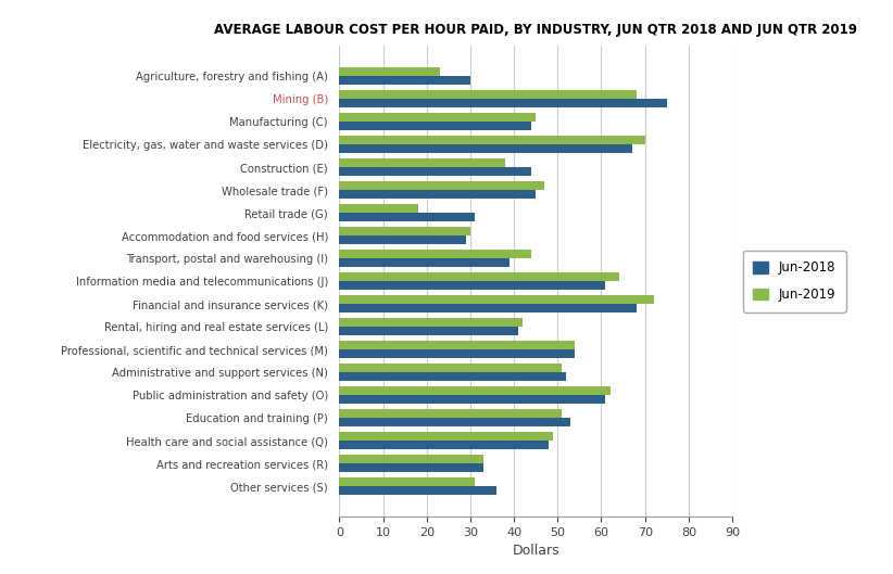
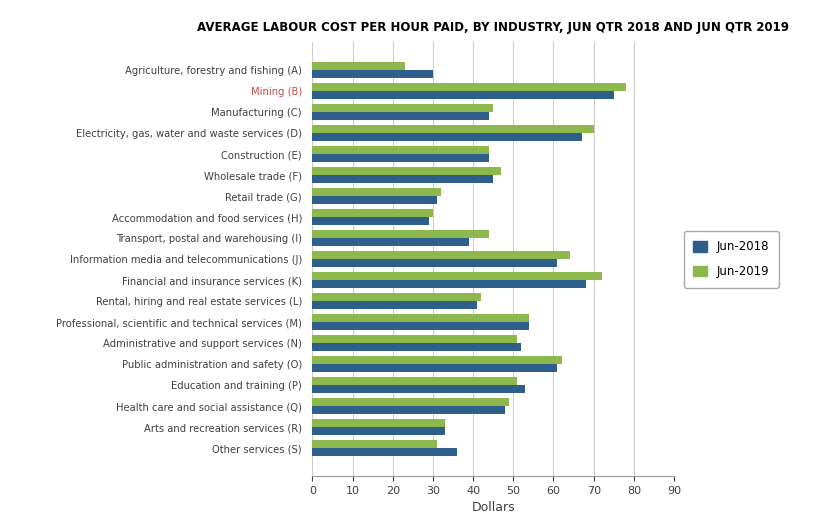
Jun-2019/Mining (B): 68 -> 78
Jun-2019/Construction (E): 38 -> 44
Jun-2019/Retail trade (G): 18 -> 32
